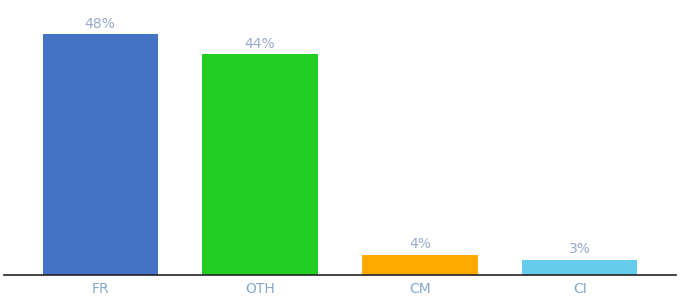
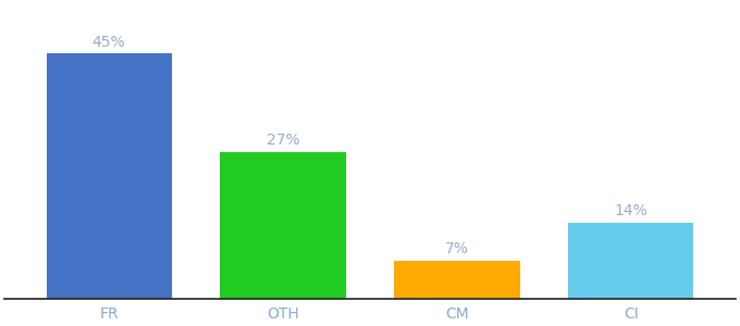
FR: 48% -> 45%
OTH: 44% -> 27%
CM: 4% -> 7%
CI: 3% -> 14%
